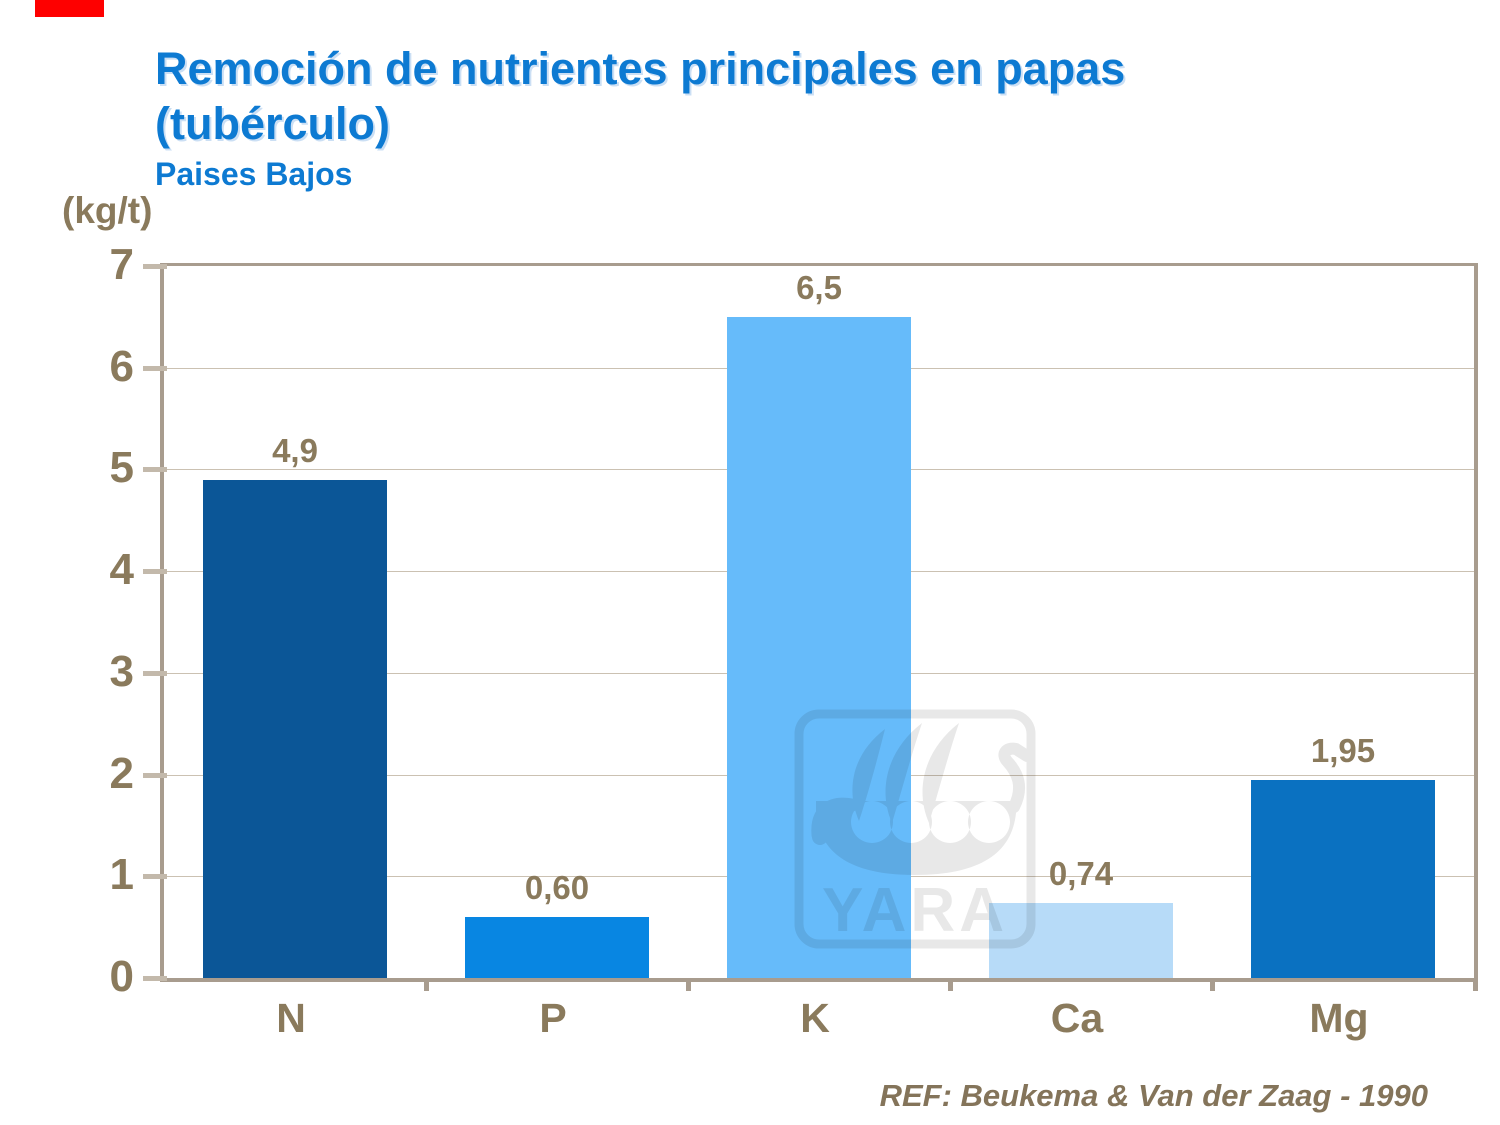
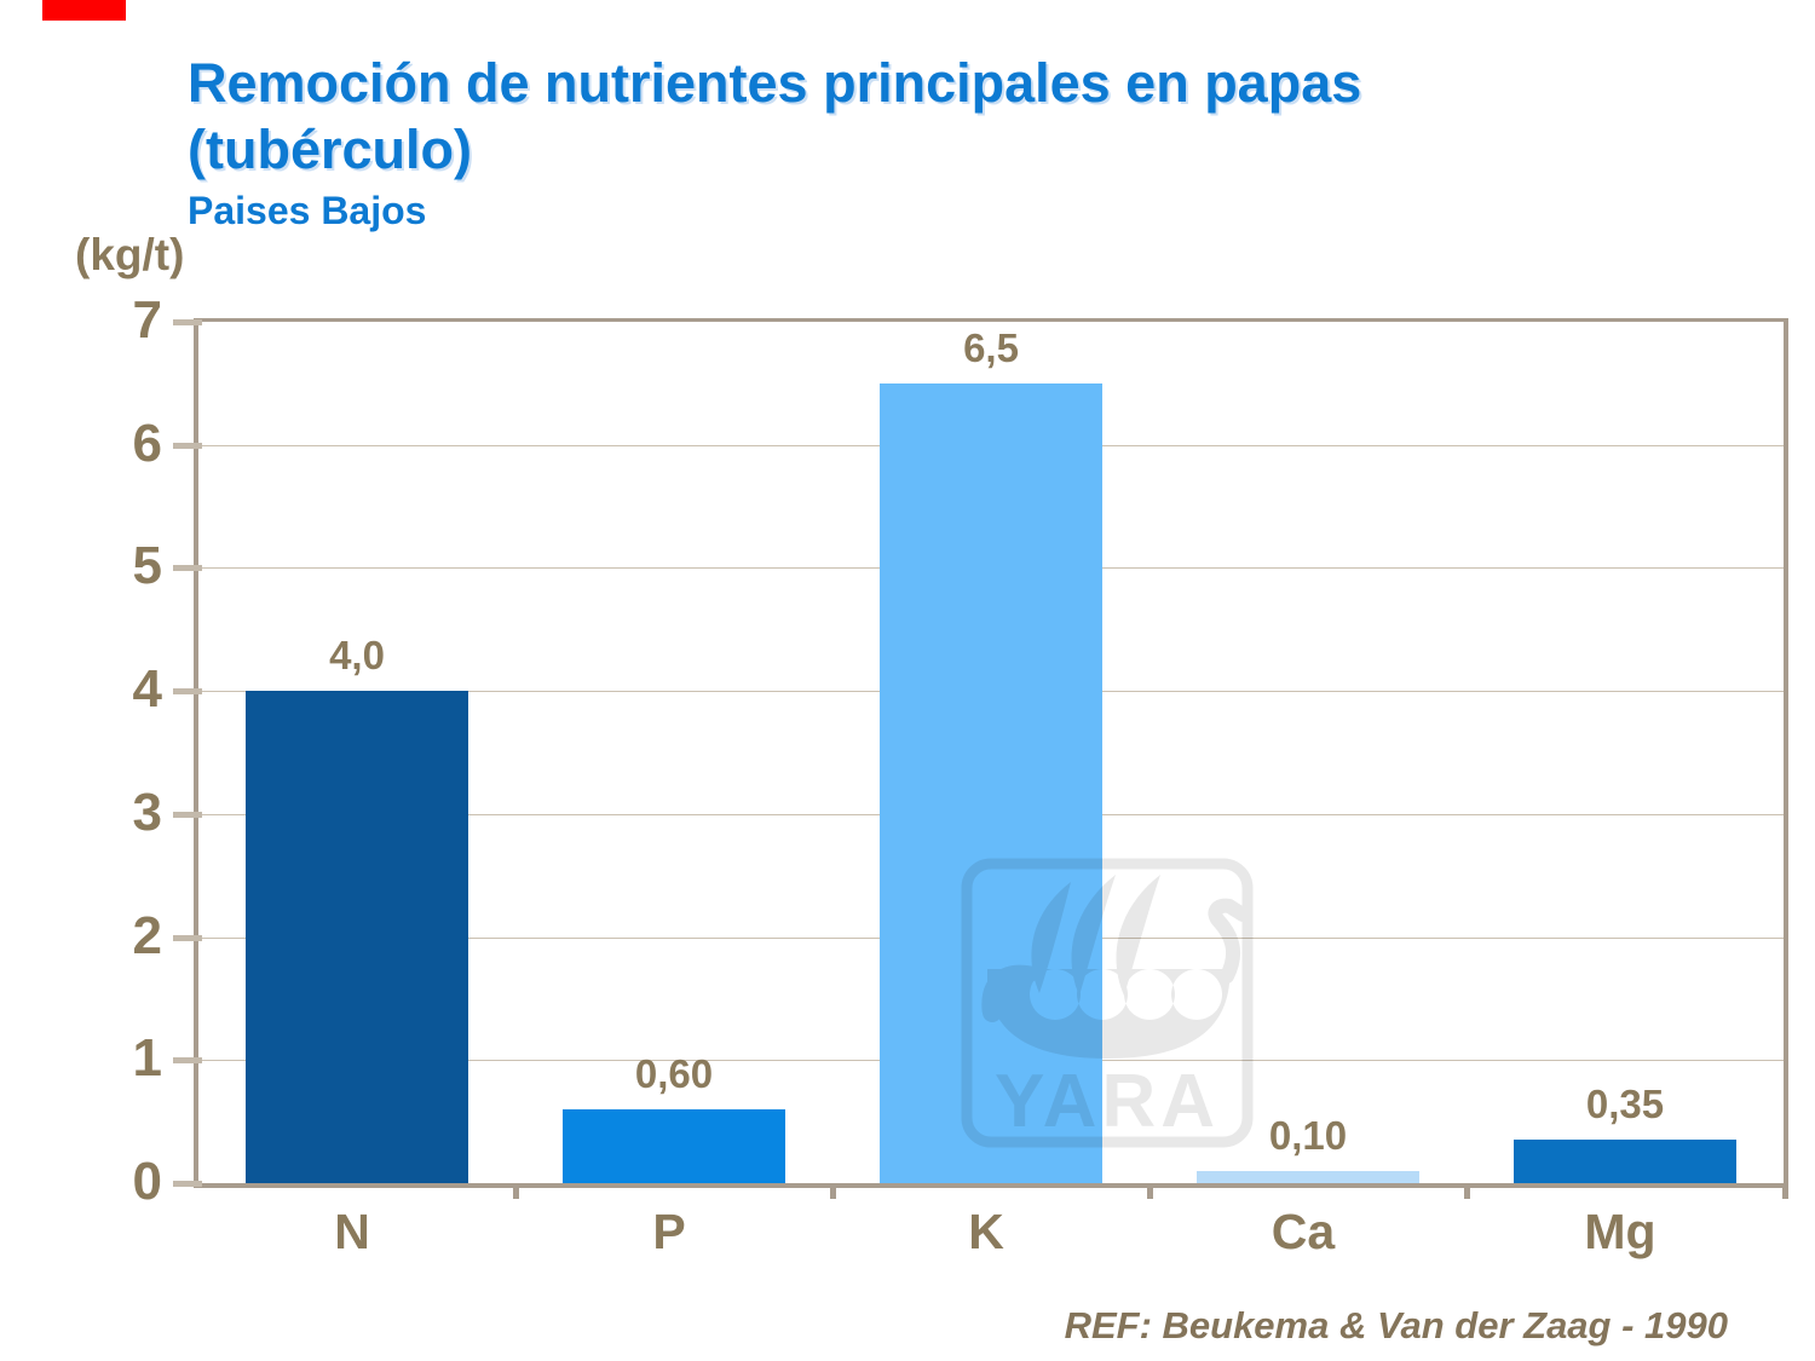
N: 4,9 -> 4,0
Ca: 0,74 -> 0,10
Mg: 1,95 -> 0,35
